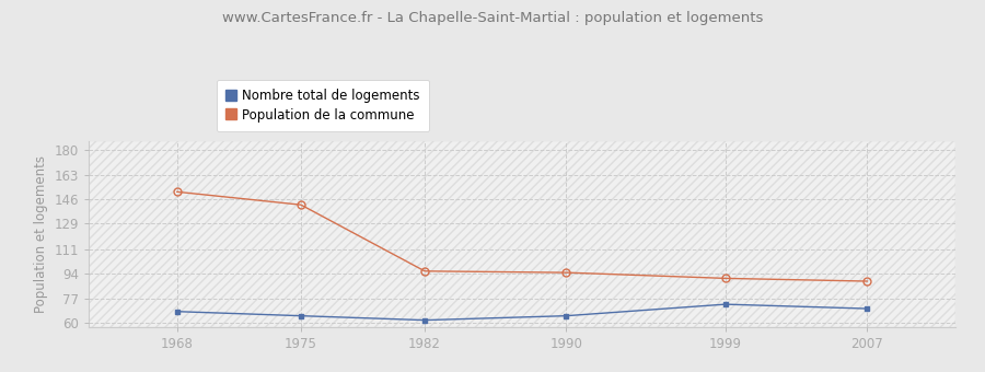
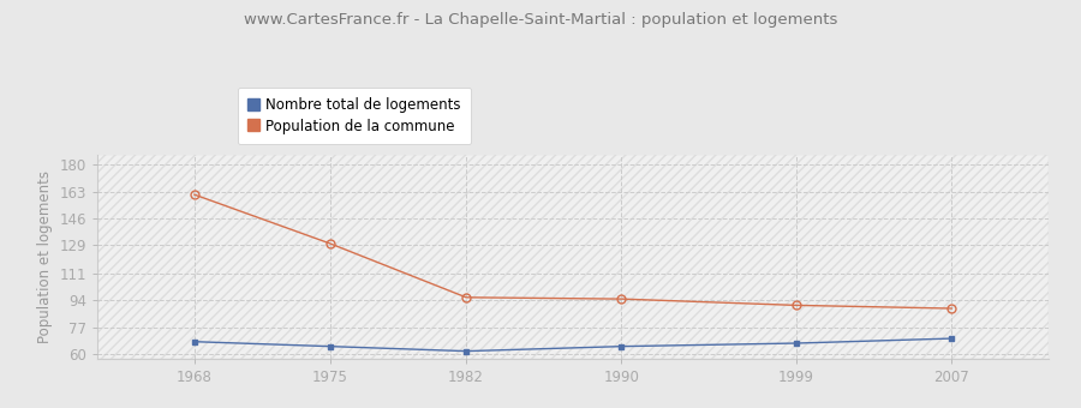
Population de la commune/1968: 151 -> 161
Population de la commune/1975: 142 -> 130
Nombre total de logements/1999: 73 -> 67
